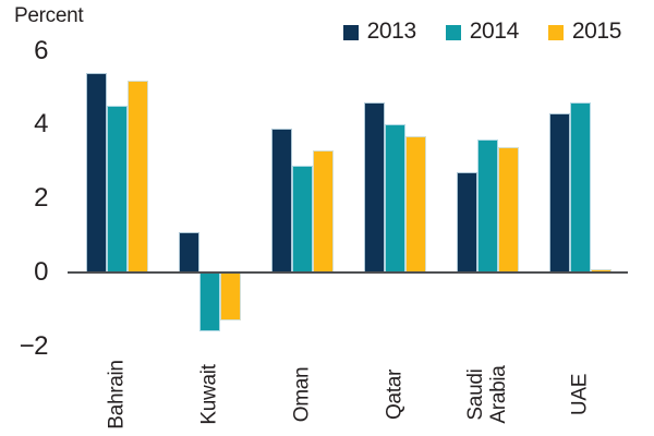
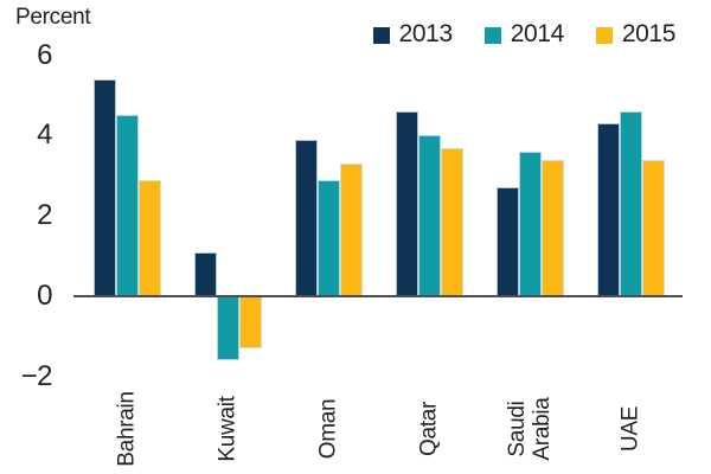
2015/Bahrain: 5.2 -> 2.9
2015/UAE: 0.1 -> 3.4
